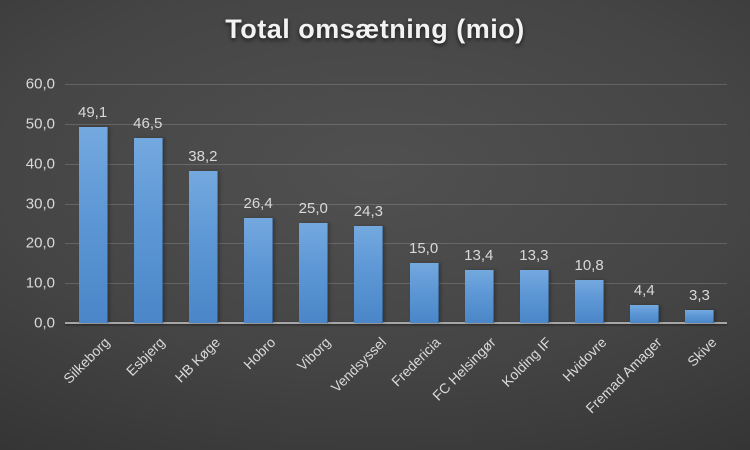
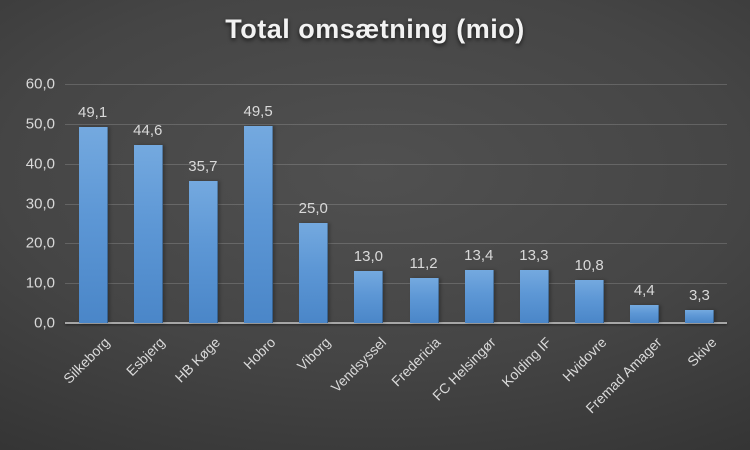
Esbjerg: 46,5 -> 44,6
HB Køge: 38,2 -> 35,7
Hobro: 26,4 -> 49,5
Vendsyssel: 24,3 -> 13,0
Fredericia: 15,0 -> 11,2
